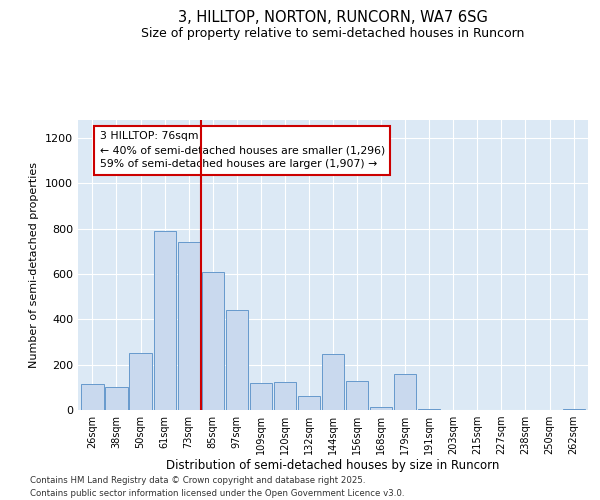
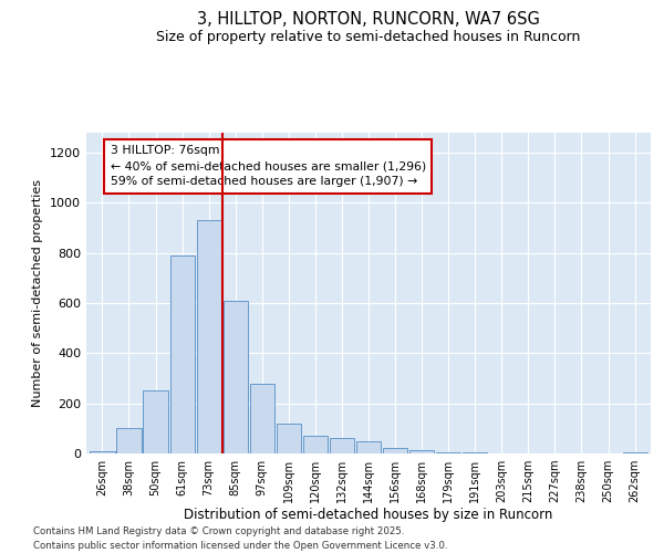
26sqm: 115 -> 10
73sqm: 740 -> 930
97sqm: 440 -> 280
120sqm: 125 -> 70
144sqm: 245 -> 50
156sqm: 130 -> 20
179sqm: 160 -> 5
